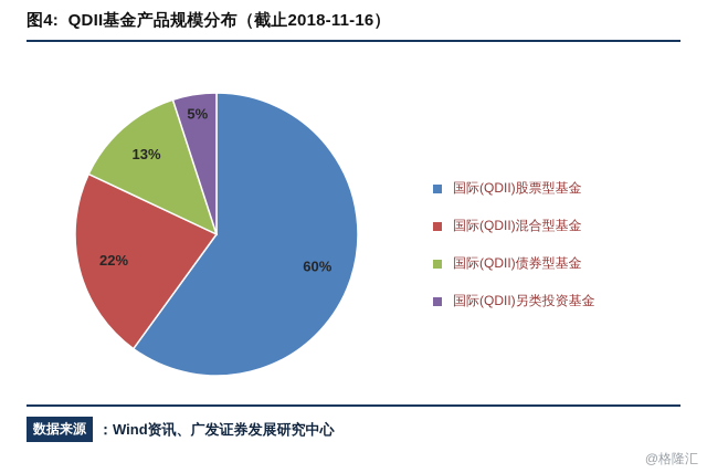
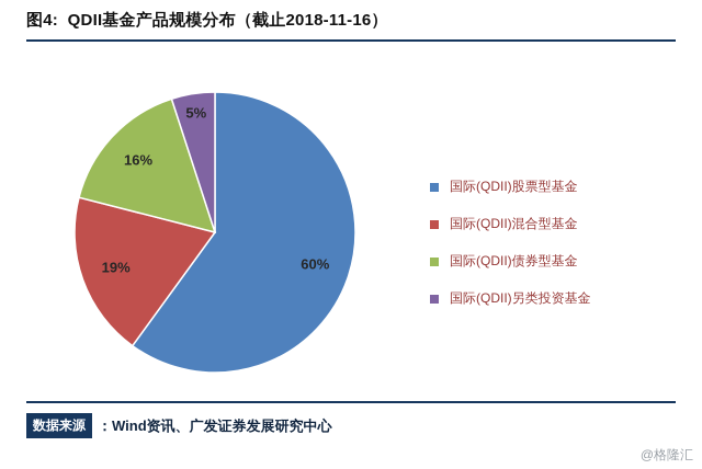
国际(QDII)混合型基金: 22% -> 19%
国际(QDII)债券型基金: 13% -> 16%
